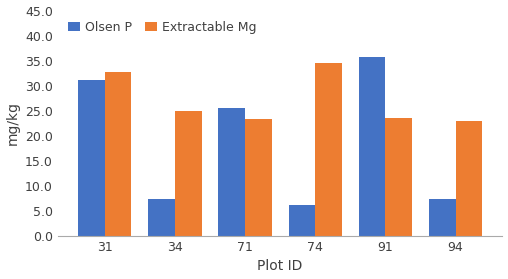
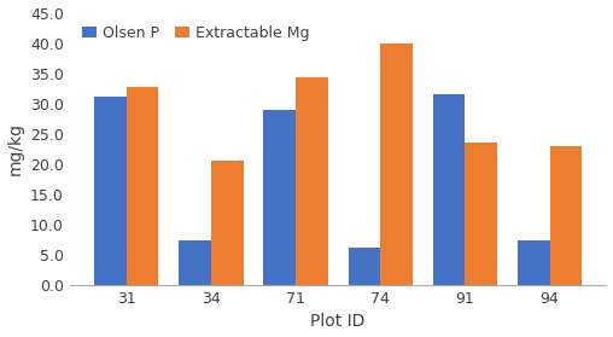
Extractable Mg/34: 25.0 -> 20.6
Olsen P/71: 25.6 -> 29.0
Extractable Mg/71: 23.4 -> 34.4
Extractable Mg/74: 34.6 -> 40.0
Olsen P/91: 35.8 -> 31.5
